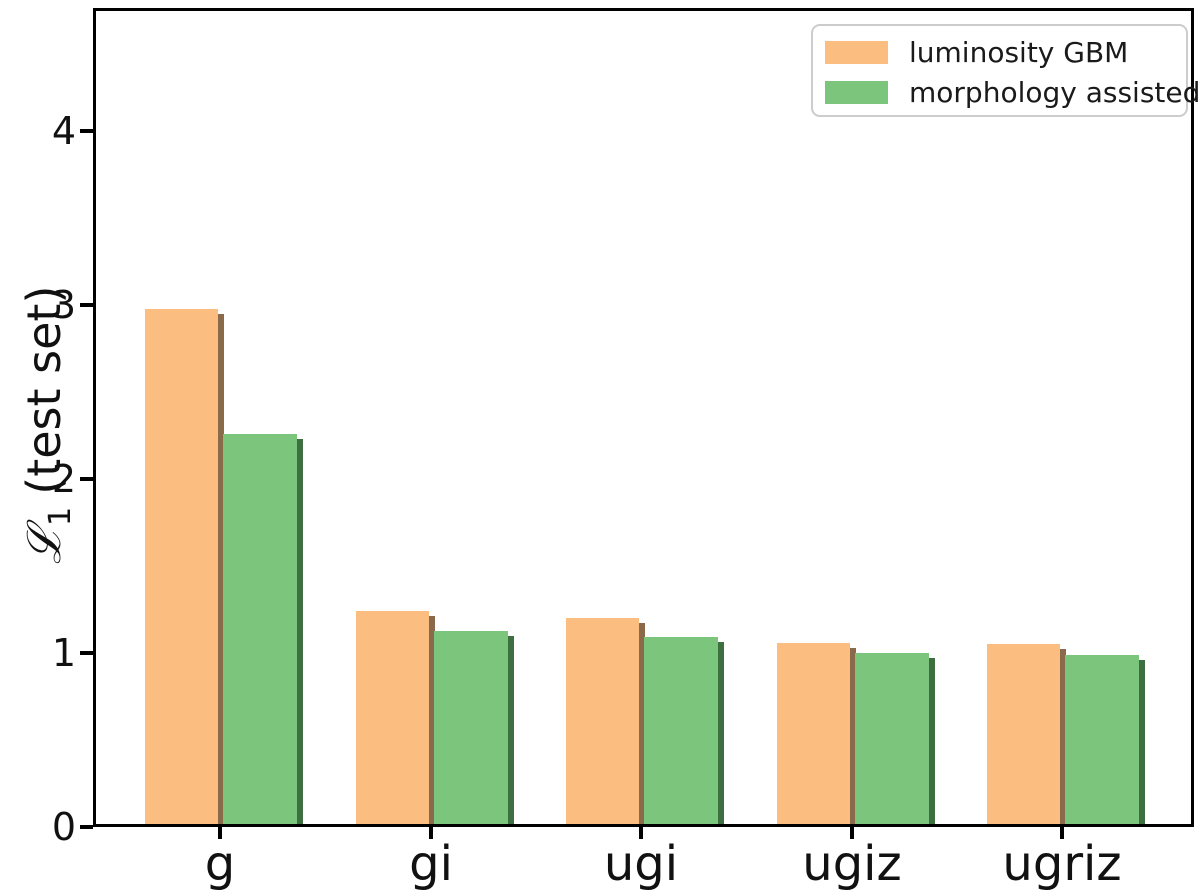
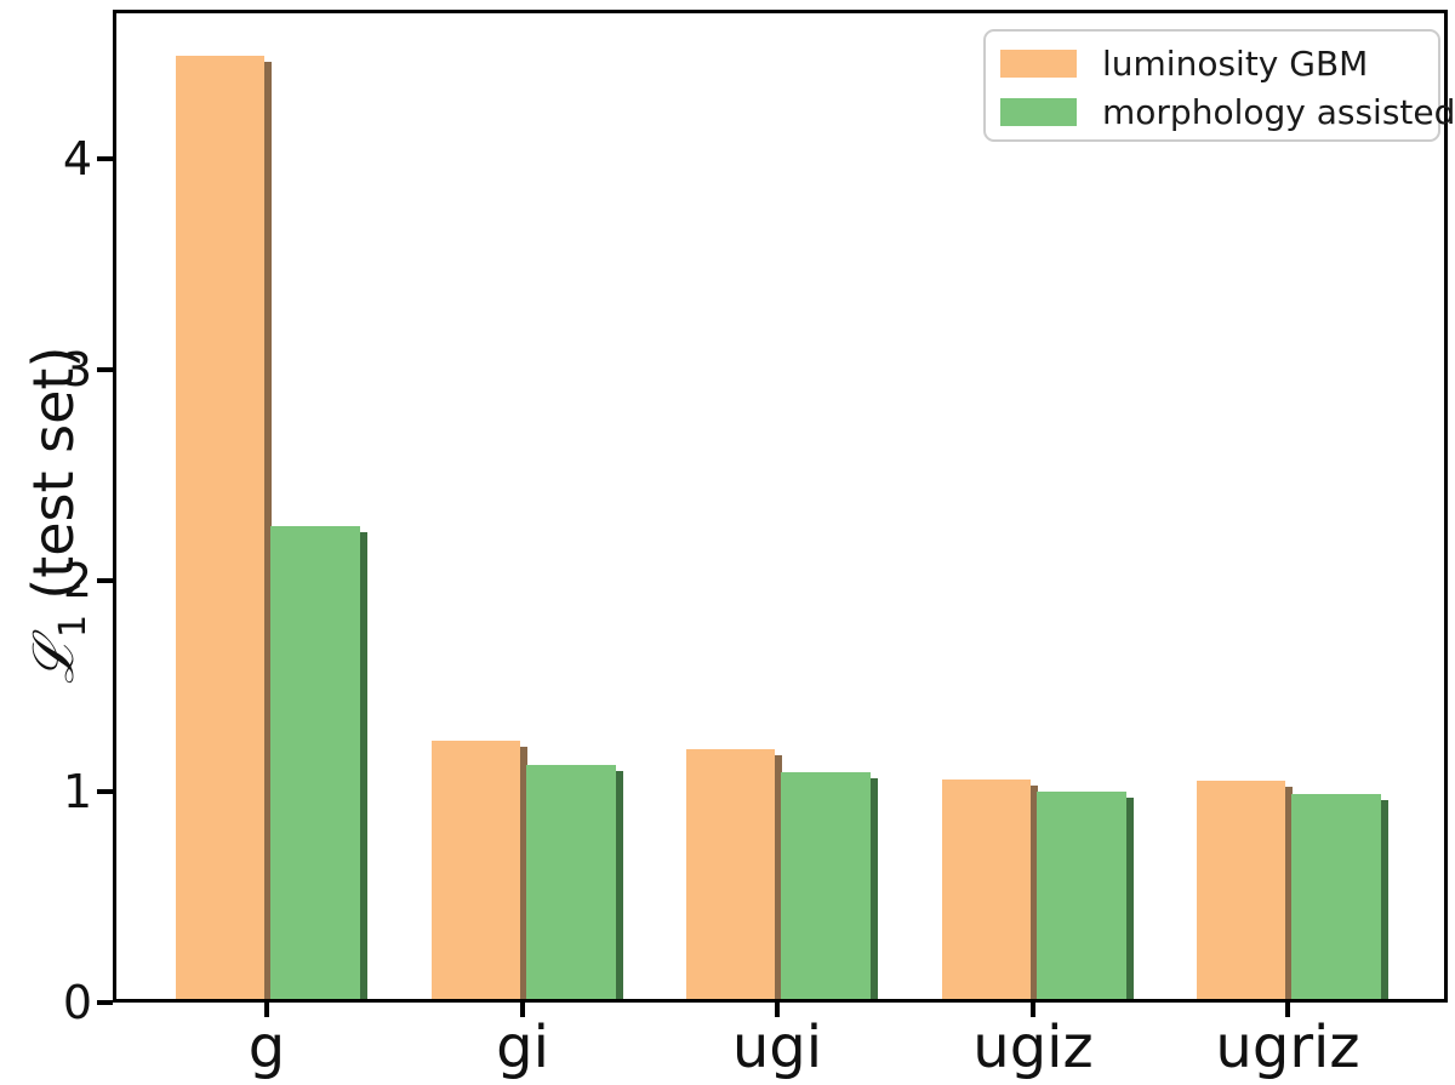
luminosity GBM/g: 2.98 -> 4.49
